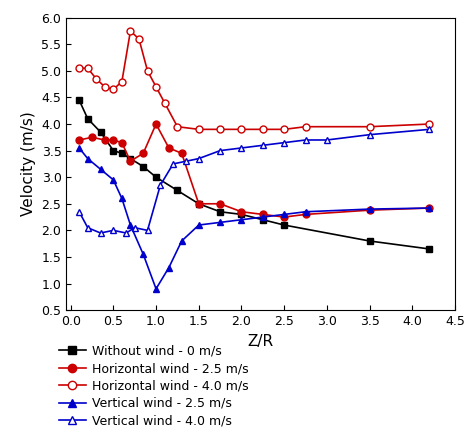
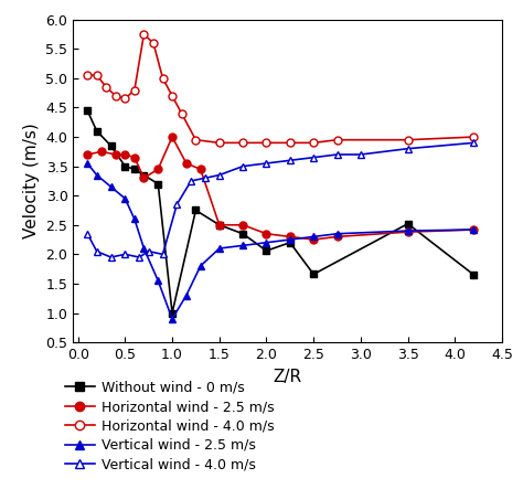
Without wind - 0 m/s/1.0: 3.00 -> 1.00
Without wind - 0 m/s/2.0: 2.30 -> 2.06
Without wind - 0 m/s/2.5: 2.10 -> 1.66
Without wind - 0 m/s/3.5: 1.80 -> 2.52
